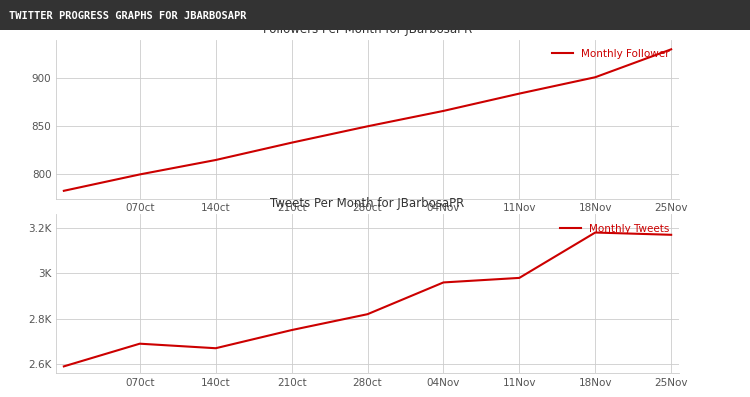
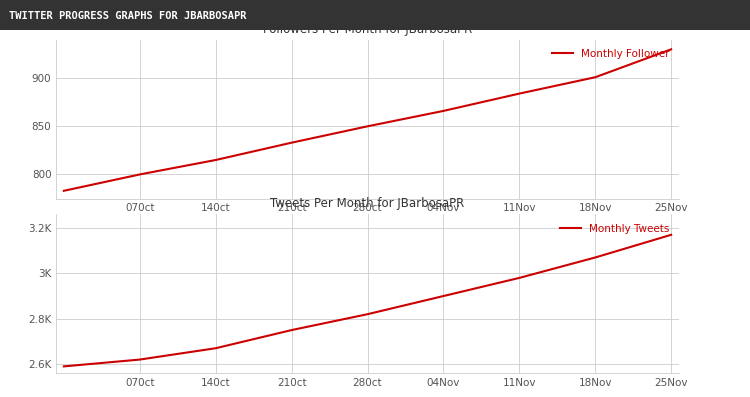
Tweets Per Month for JBarbosaPR/070ct: 2.69K -> 2.62K
Tweets Per Month for JBarbosaPR/04Nov: 2.96K -> 2.90K
Tweets Per Month for JBarbosaPR/18Nov: 3.18K -> 3.07K
